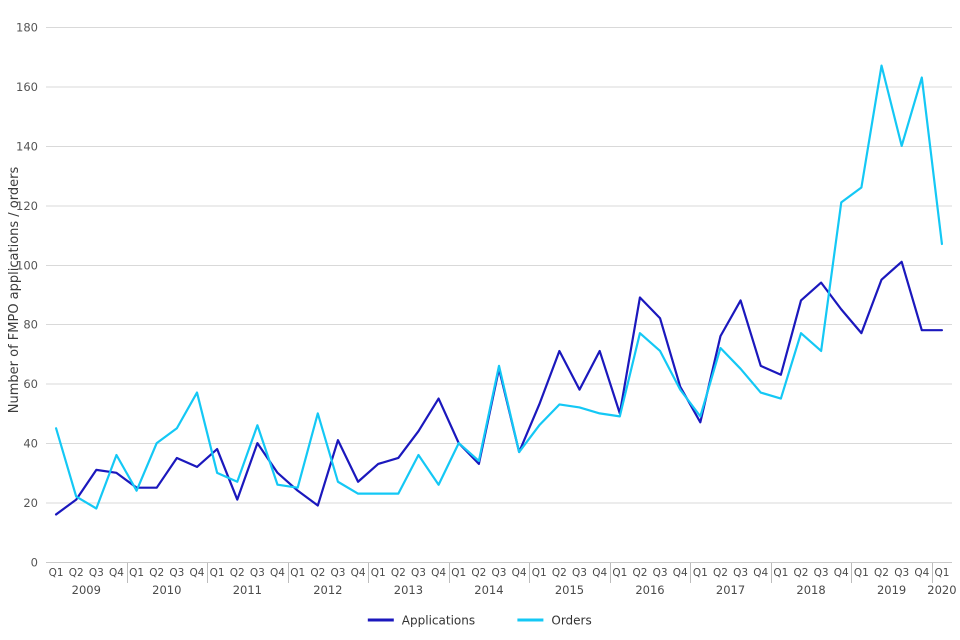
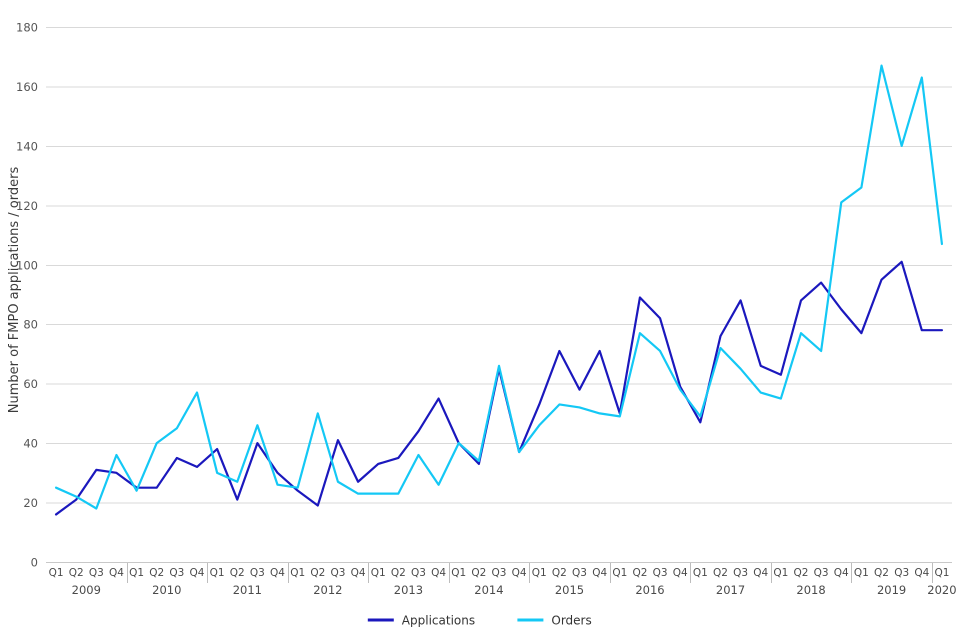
Orders/Q1 2009: 45 -> 25
